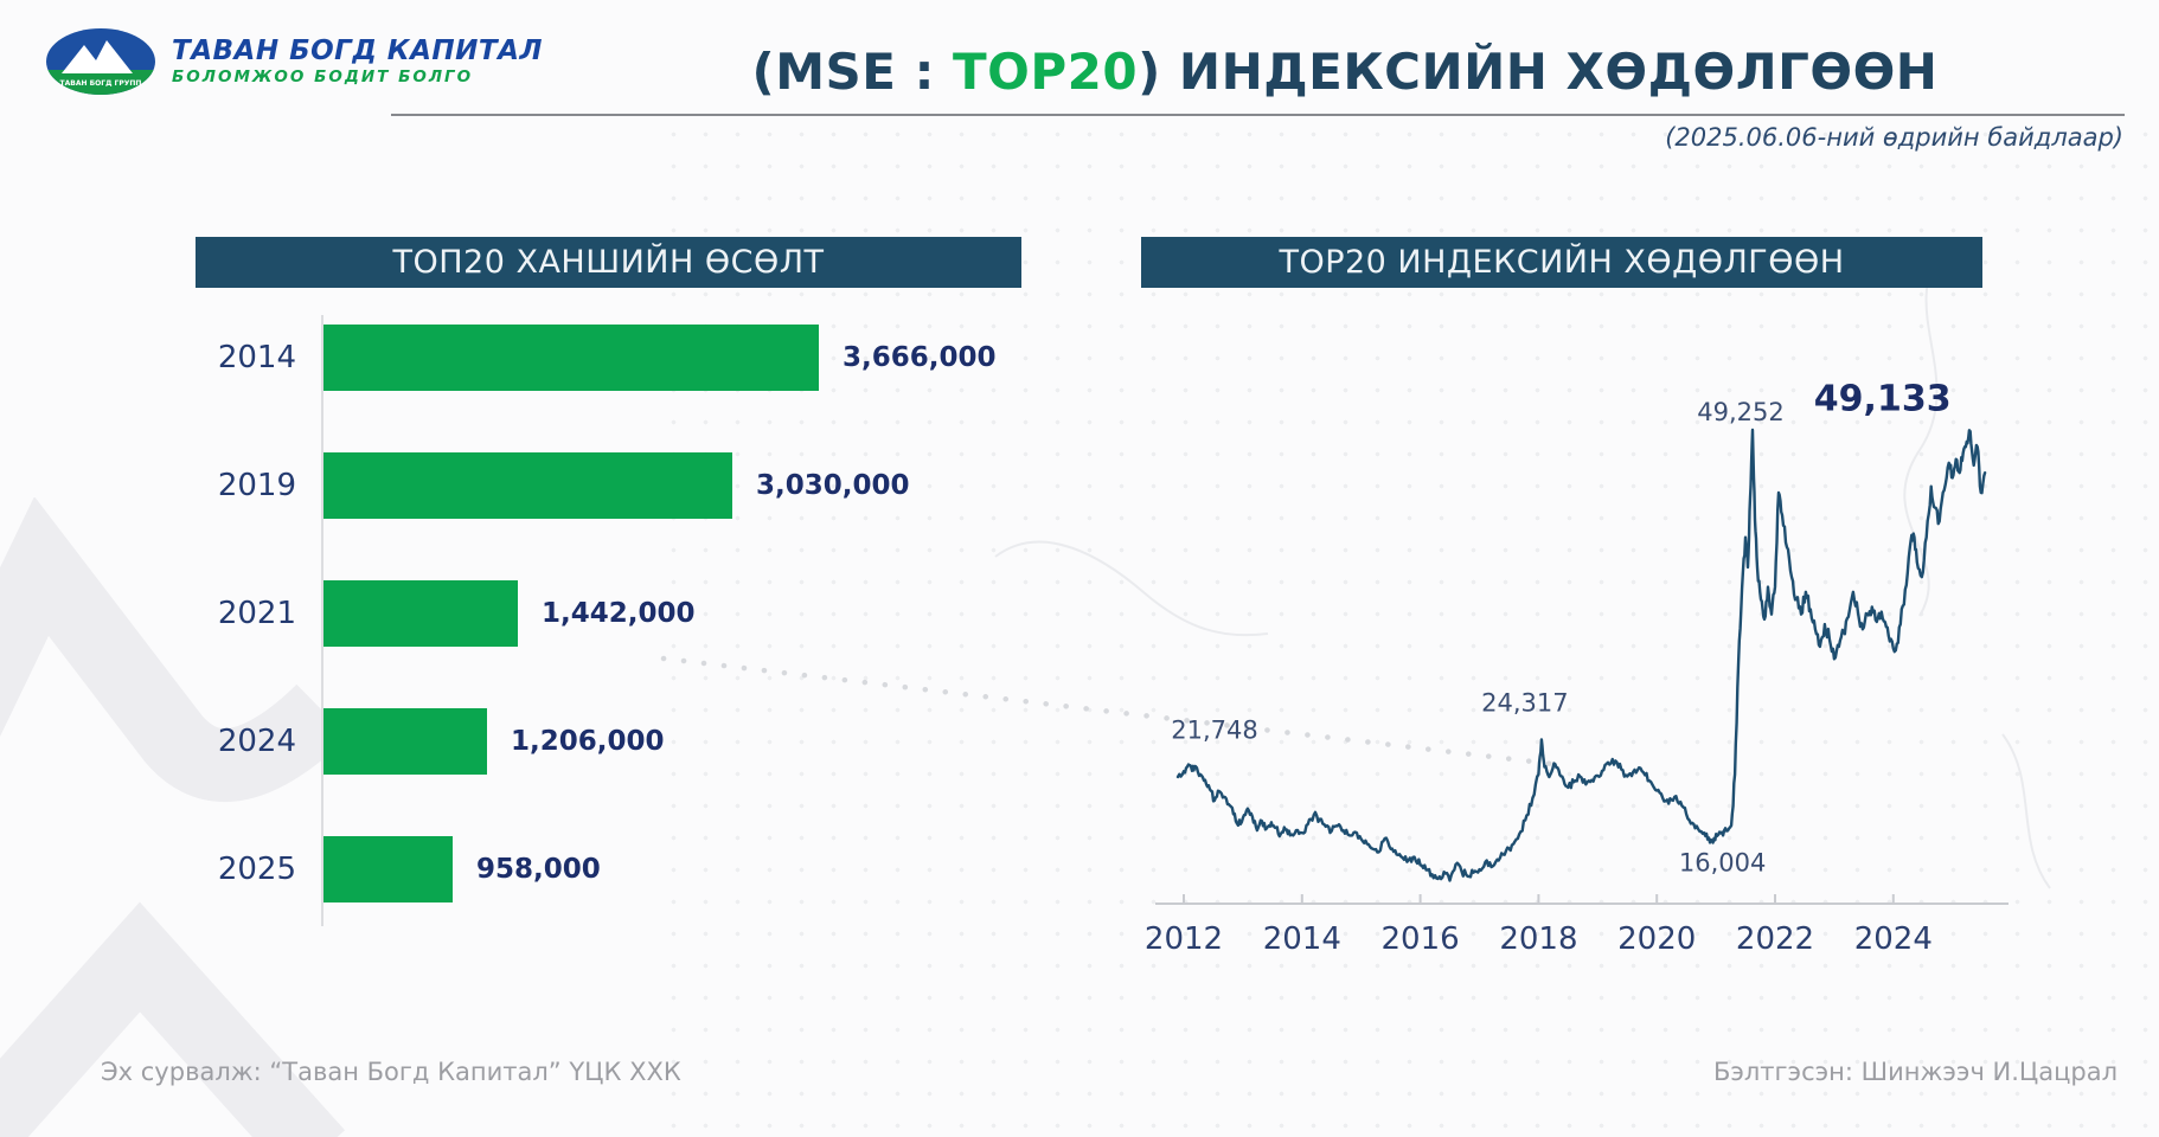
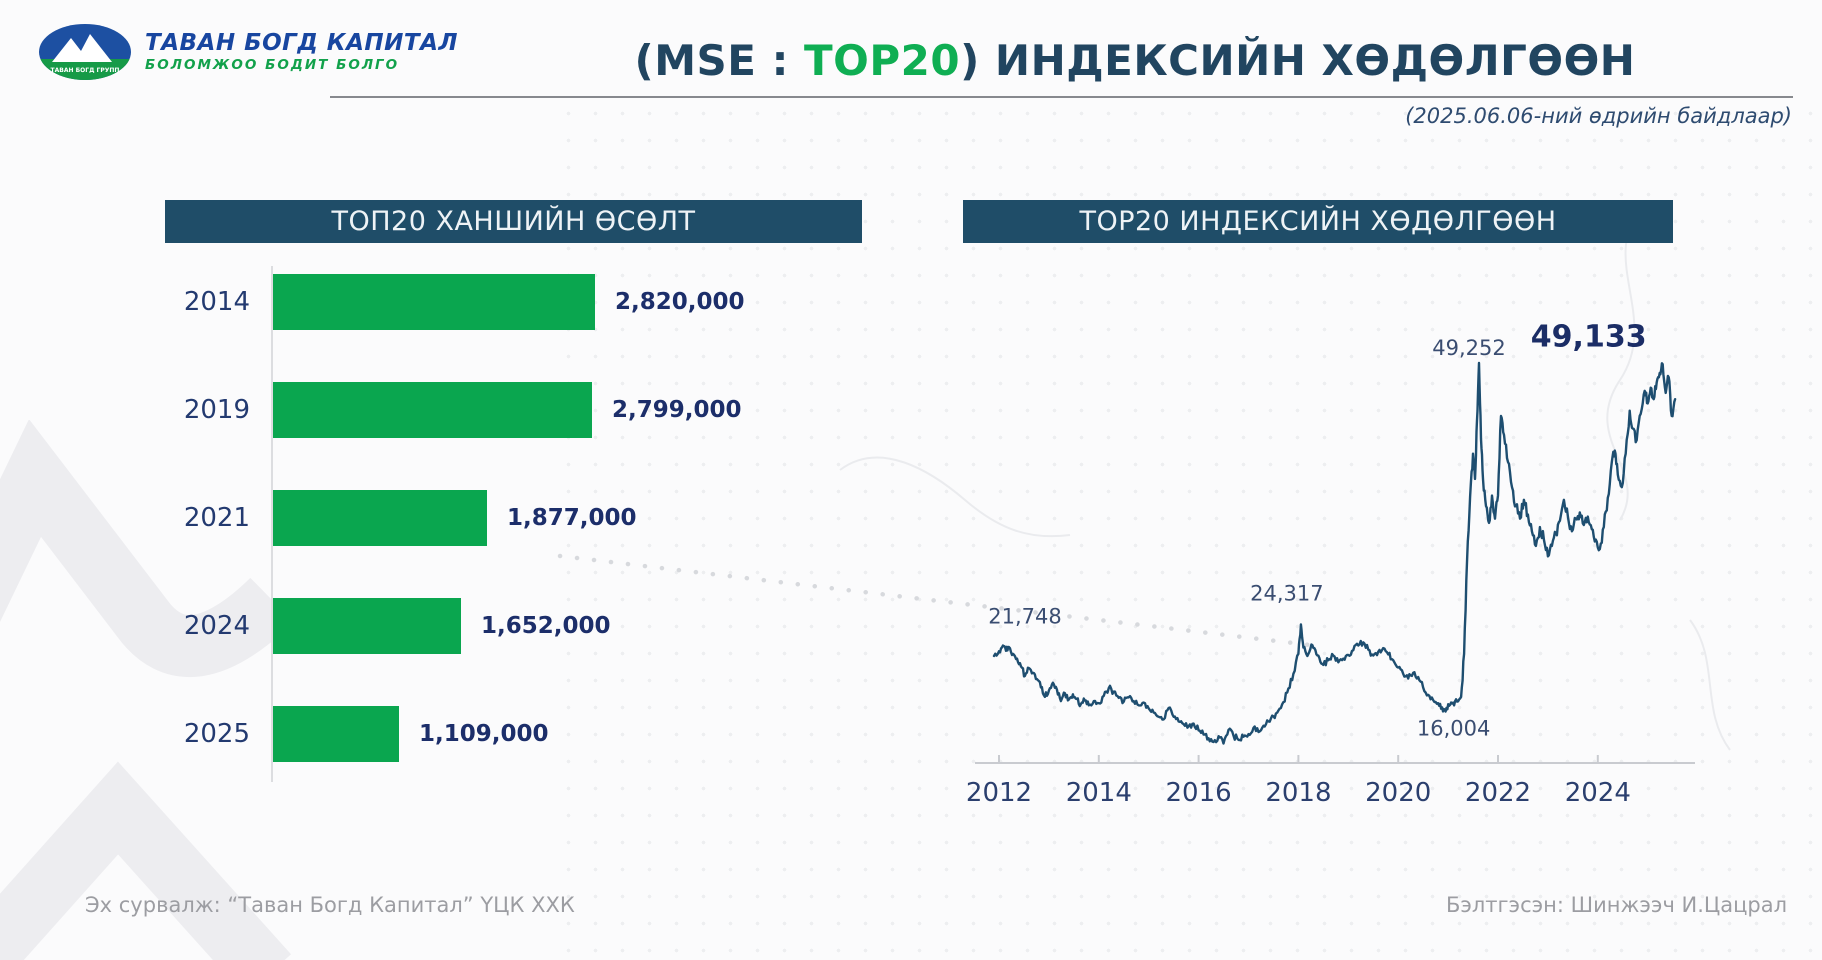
ТОП20 ХАНШИЙН ӨСӨЛТ/2014: 3,666,000 -> 2,820,000
ТОП20 ХАНШИЙН ӨСӨЛТ/2019: 3,030,000 -> 2,799,000
ТОП20 ХАНШИЙН ӨСӨЛТ/2021: 1,442,000 -> 1,877,000
ТОП20 ХАНШИЙН ӨСӨЛТ/2024: 1,206,000 -> 1,652,000
ТОП20 ХАНШИЙН ӨСӨЛТ/2025: 958,000 -> 1,109,000
